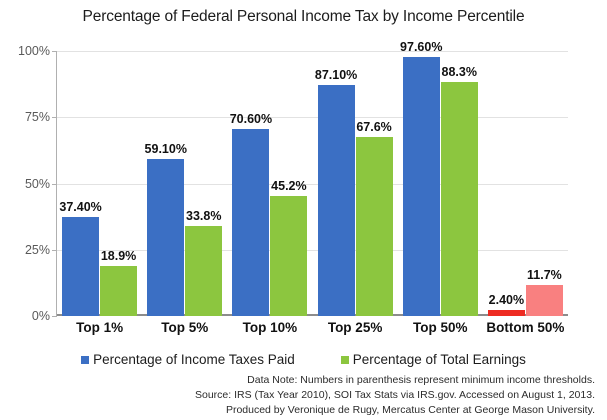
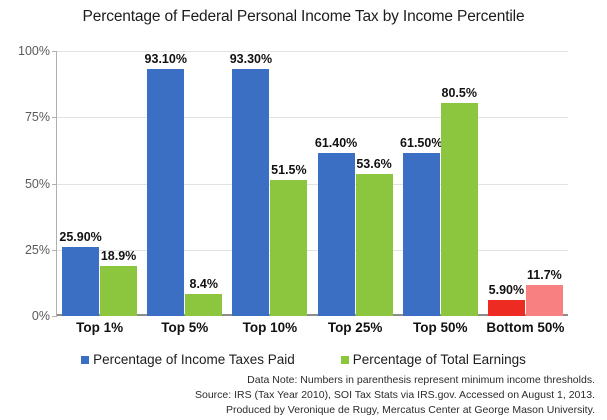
Percentage of Income Taxes Paid/Top 1%: 37.40% -> 25.90%
Percentage of Income Taxes Paid/Top 5%: 59.10% -> 93.10%
Percentage of Total Earnings/Top 5%: 33.8% -> 8.4%
Percentage of Income Taxes Paid/Top 10%: 70.60% -> 93.30%
Percentage of Total Earnings/Top 10%: 45.2% -> 51.5%
Percentage of Income Taxes Paid/Top 25%: 87.10% -> 61.40%
Percentage of Total Earnings/Top 25%: 67.6% -> 53.6%
Percentage of Income Taxes Paid/Top 50%: 97.60% -> 61.50%
Percentage of Total Earnings/Top 50%: 88.3% -> 80.5%
Percentage of Income Taxes Paid/Bottom 50%: 2.40% -> 5.90%
